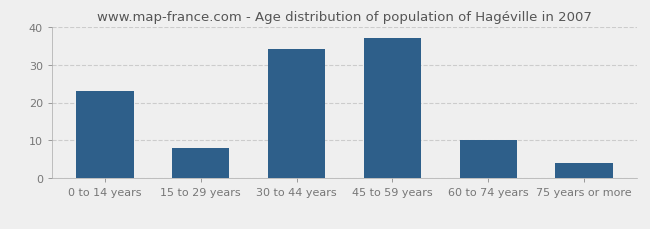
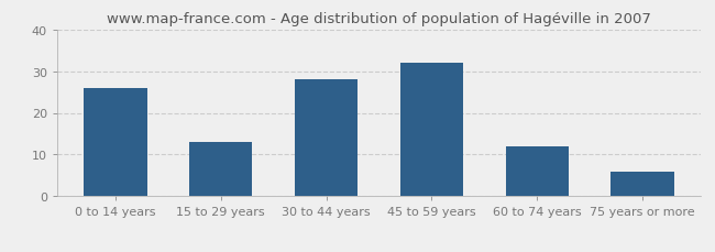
0 to 14 years: 23 -> 26
15 to 29 years: 8 -> 13
30 to 44 years: 34 -> 28
45 to 59 years: 37 -> 32
60 to 74 years: 10 -> 12
75 years or more: 4 -> 6
